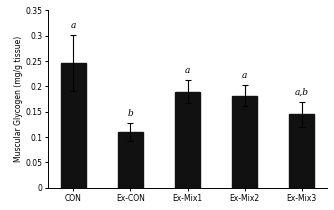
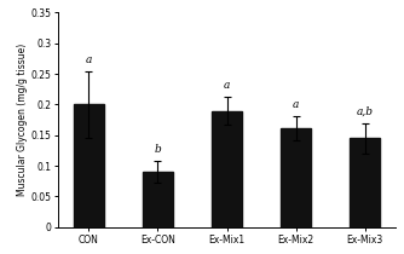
CON: 0.247 -> 0.200
Ex-CON: 0.110 -> 0.090
Ex-Mix2: 0.182 -> 0.162
